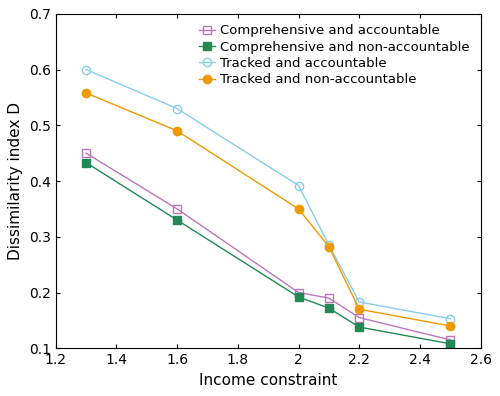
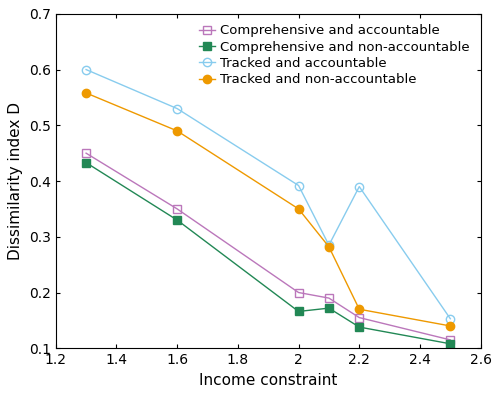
Comprehensive and non-accountable/2: 0.192 -> 0.166
Tracked and accountable/2.2: 0.183 -> 0.390
